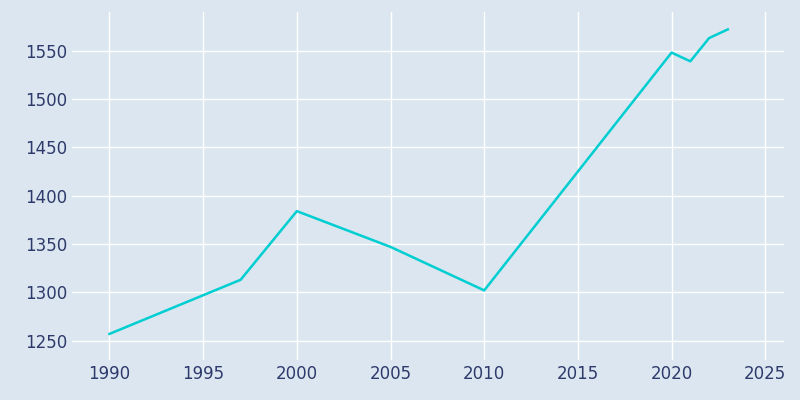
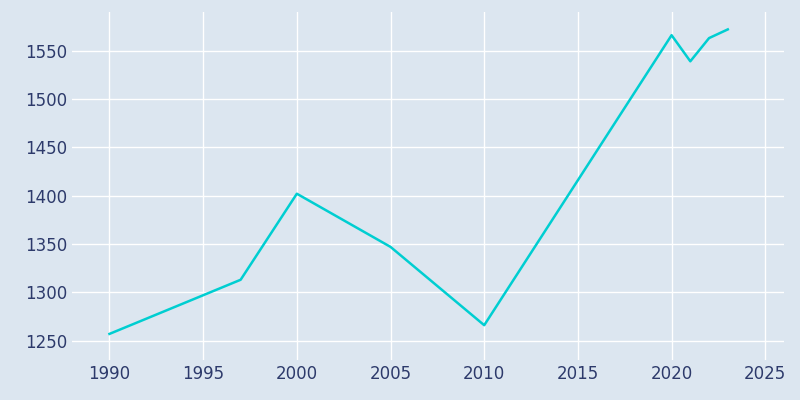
2000: 1384 -> 1402
2010: 1302 -> 1266
2020: 1548 -> 1566
